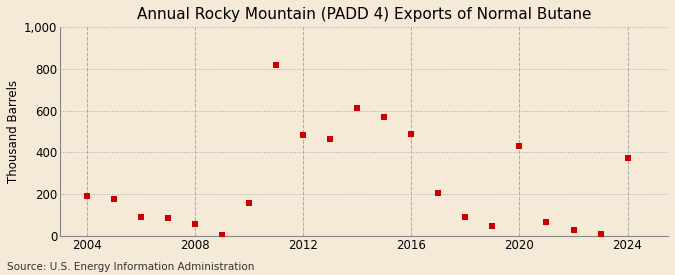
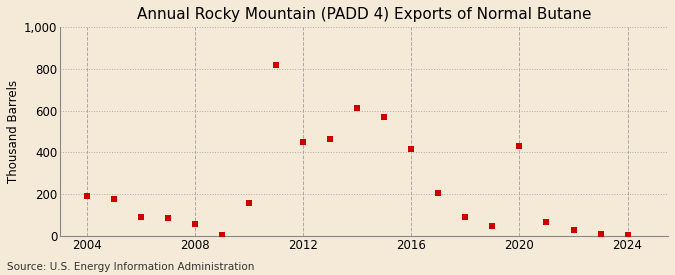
2012: 485 -> 450
2016: 490 -> 415
2024: 375 -> 5
